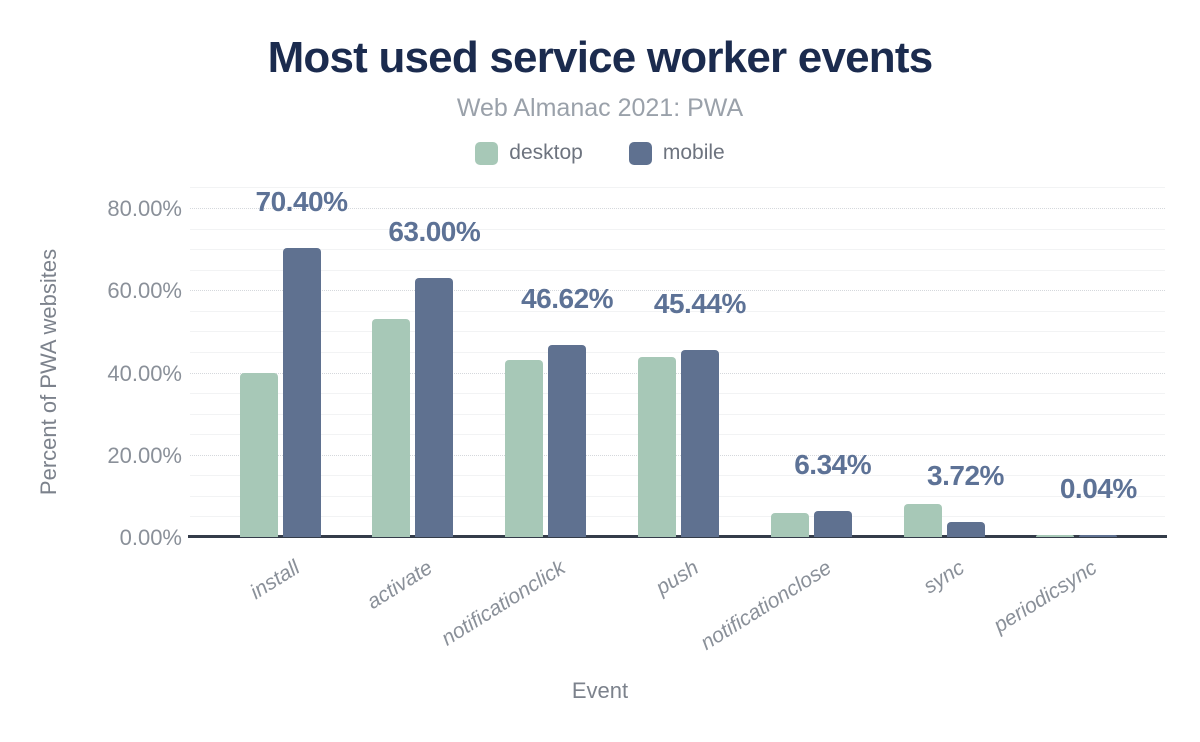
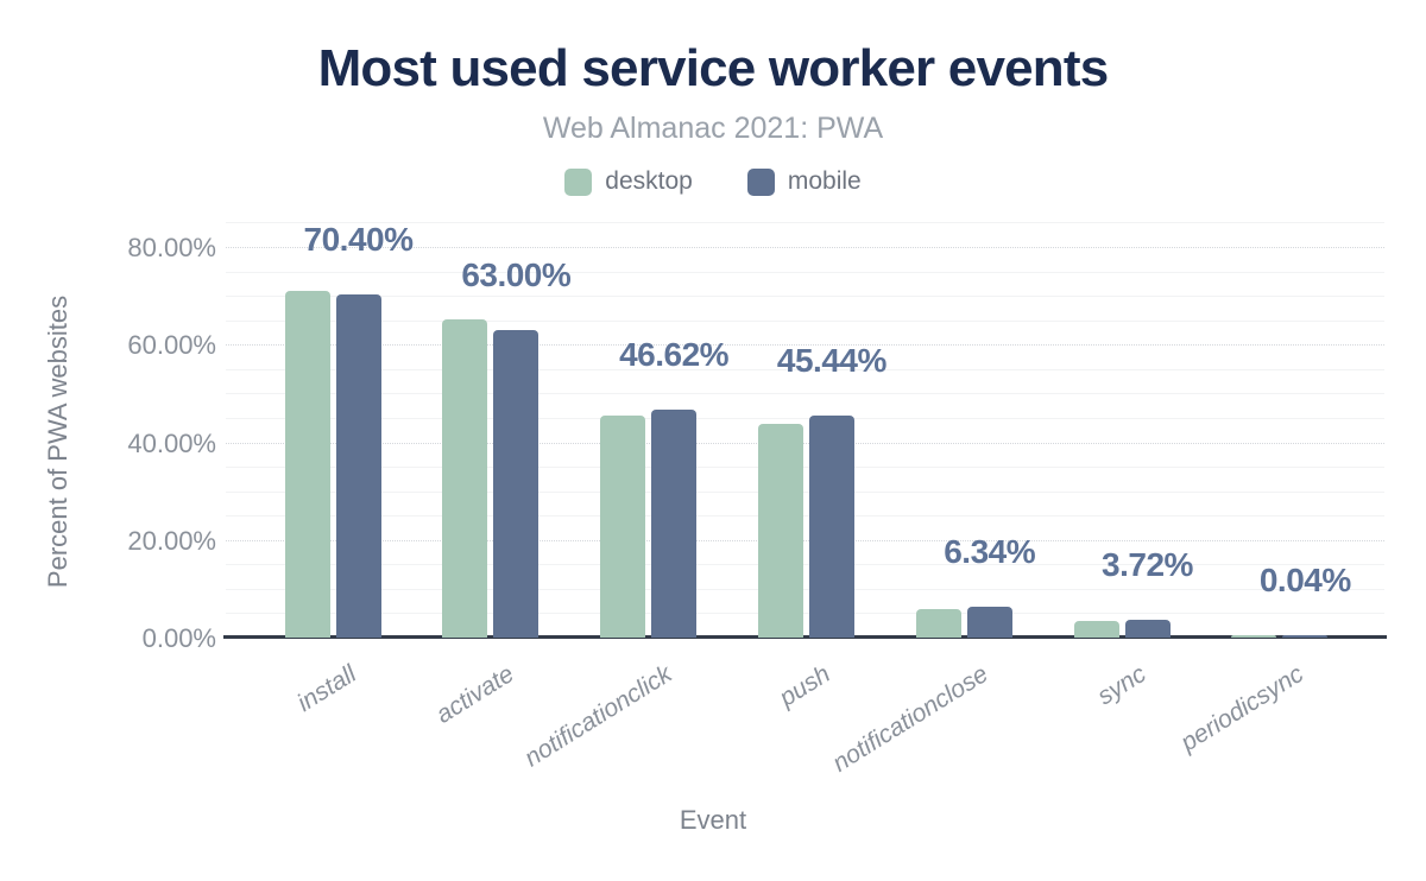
desktop/install: 40% -> 71%
desktop/activate: 53% -> 65%
desktop/notificationclick: 43% -> 46%
desktop/sync: 8% -> 3%
